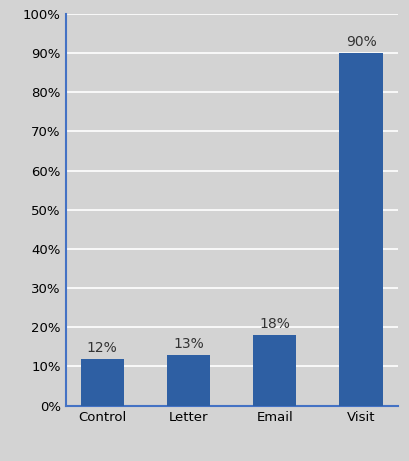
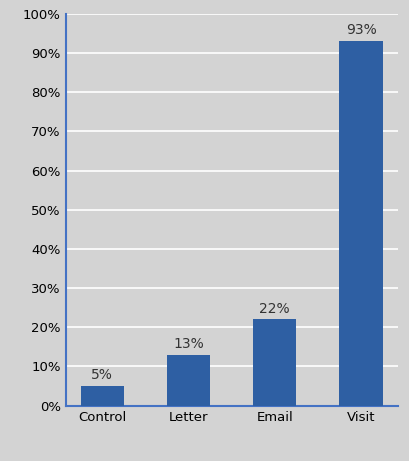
Control: 12% -> 5%
Email: 18% -> 22%
Visit: 90% -> 93%
